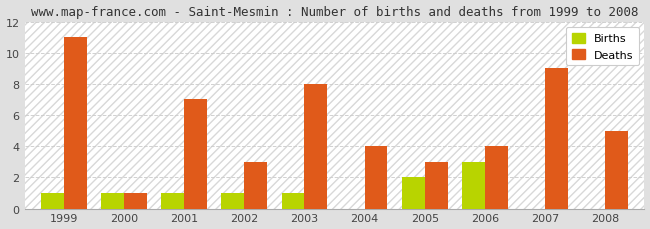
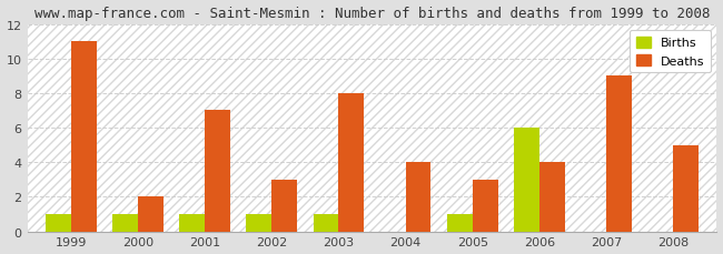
Deaths/2000: 1 -> 2
Births/2005: 2 -> 1
Births/2006: 3 -> 6
